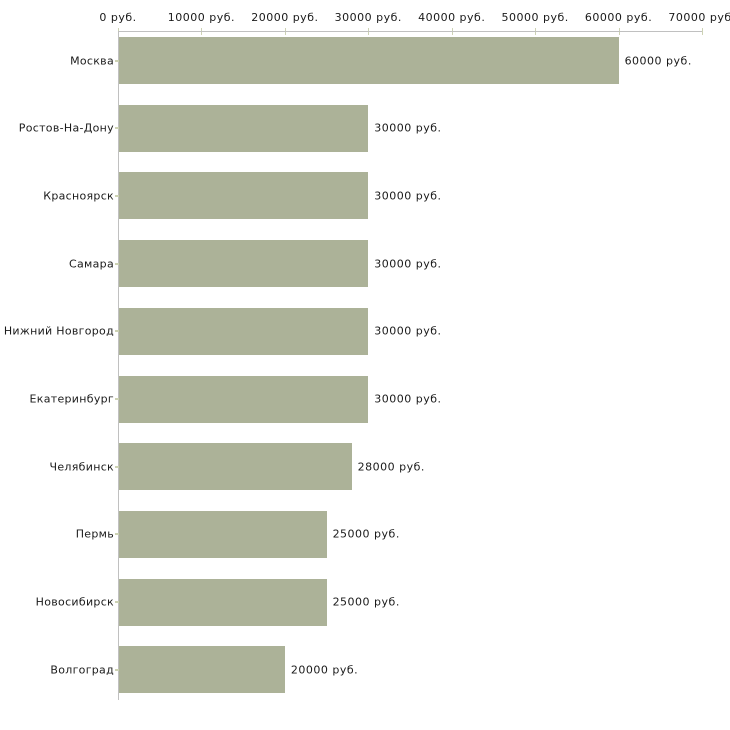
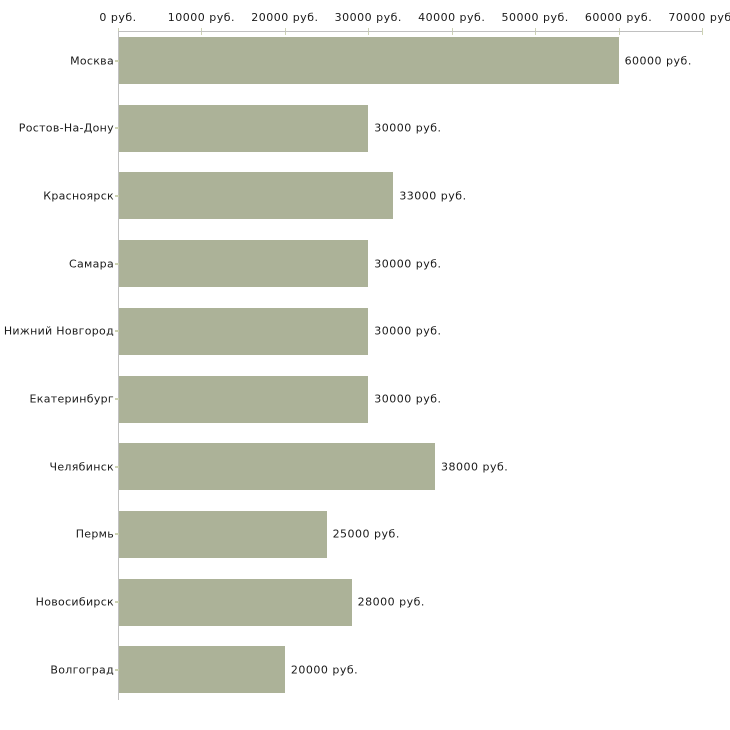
Красноярск: 30000 -> 33000
Челябинск: 28000 -> 38000
Новосибирск: 25000 -> 28000
